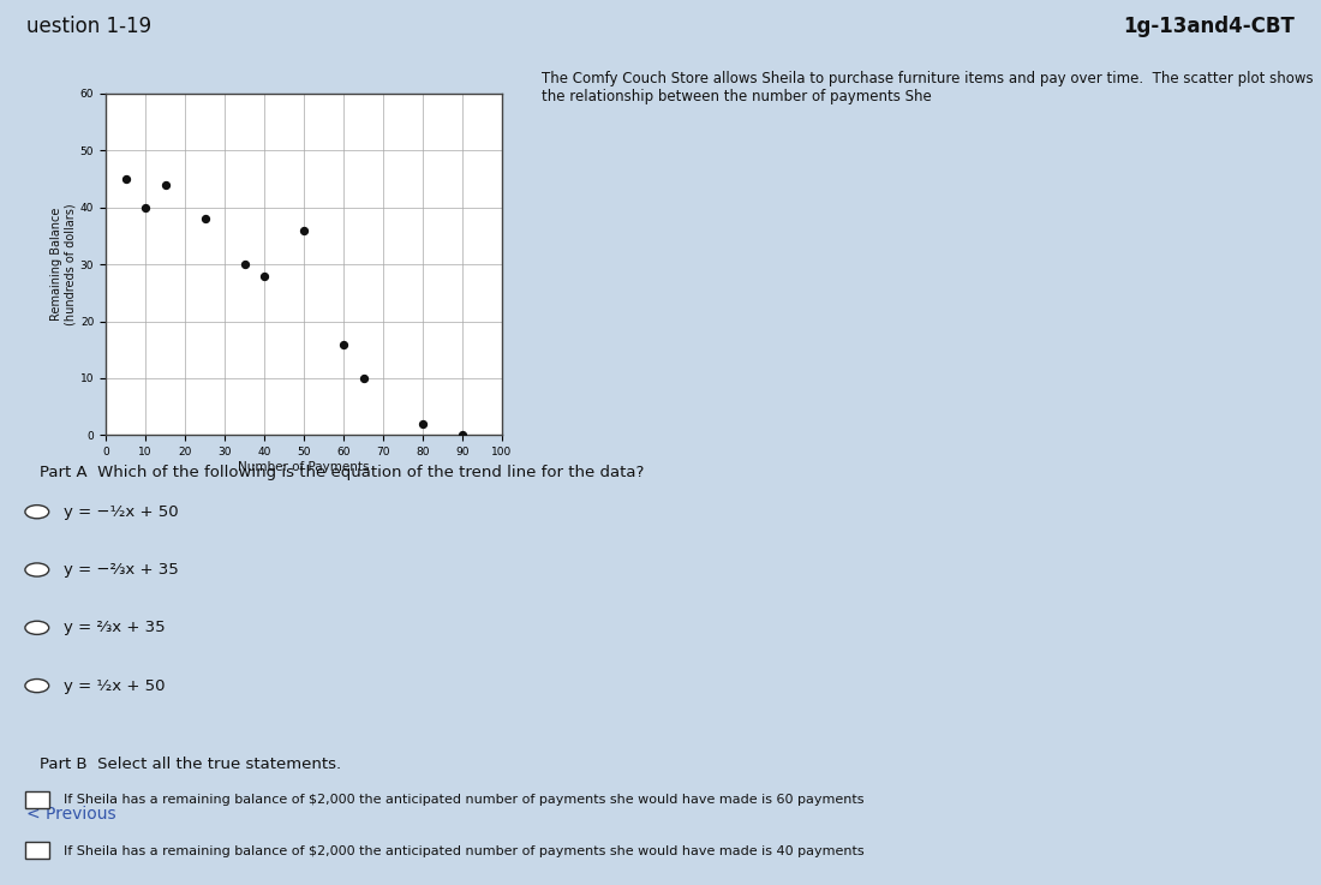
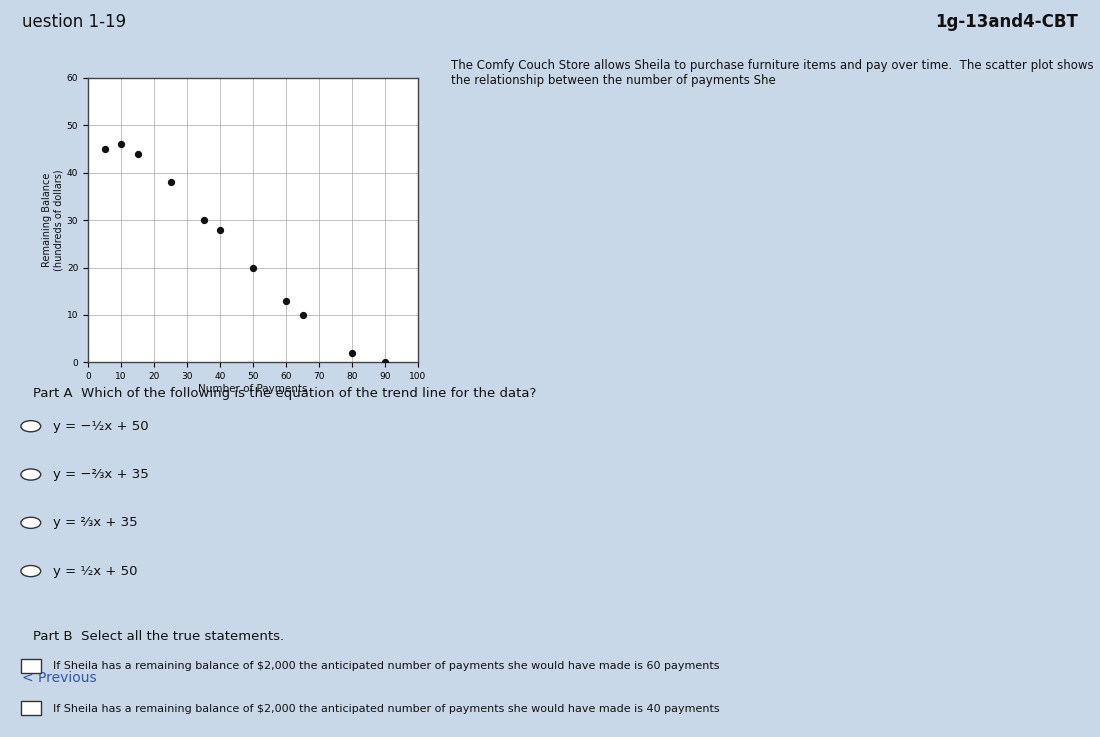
10: 40 -> 46
50: 36 -> 20
60: 16 -> 13
